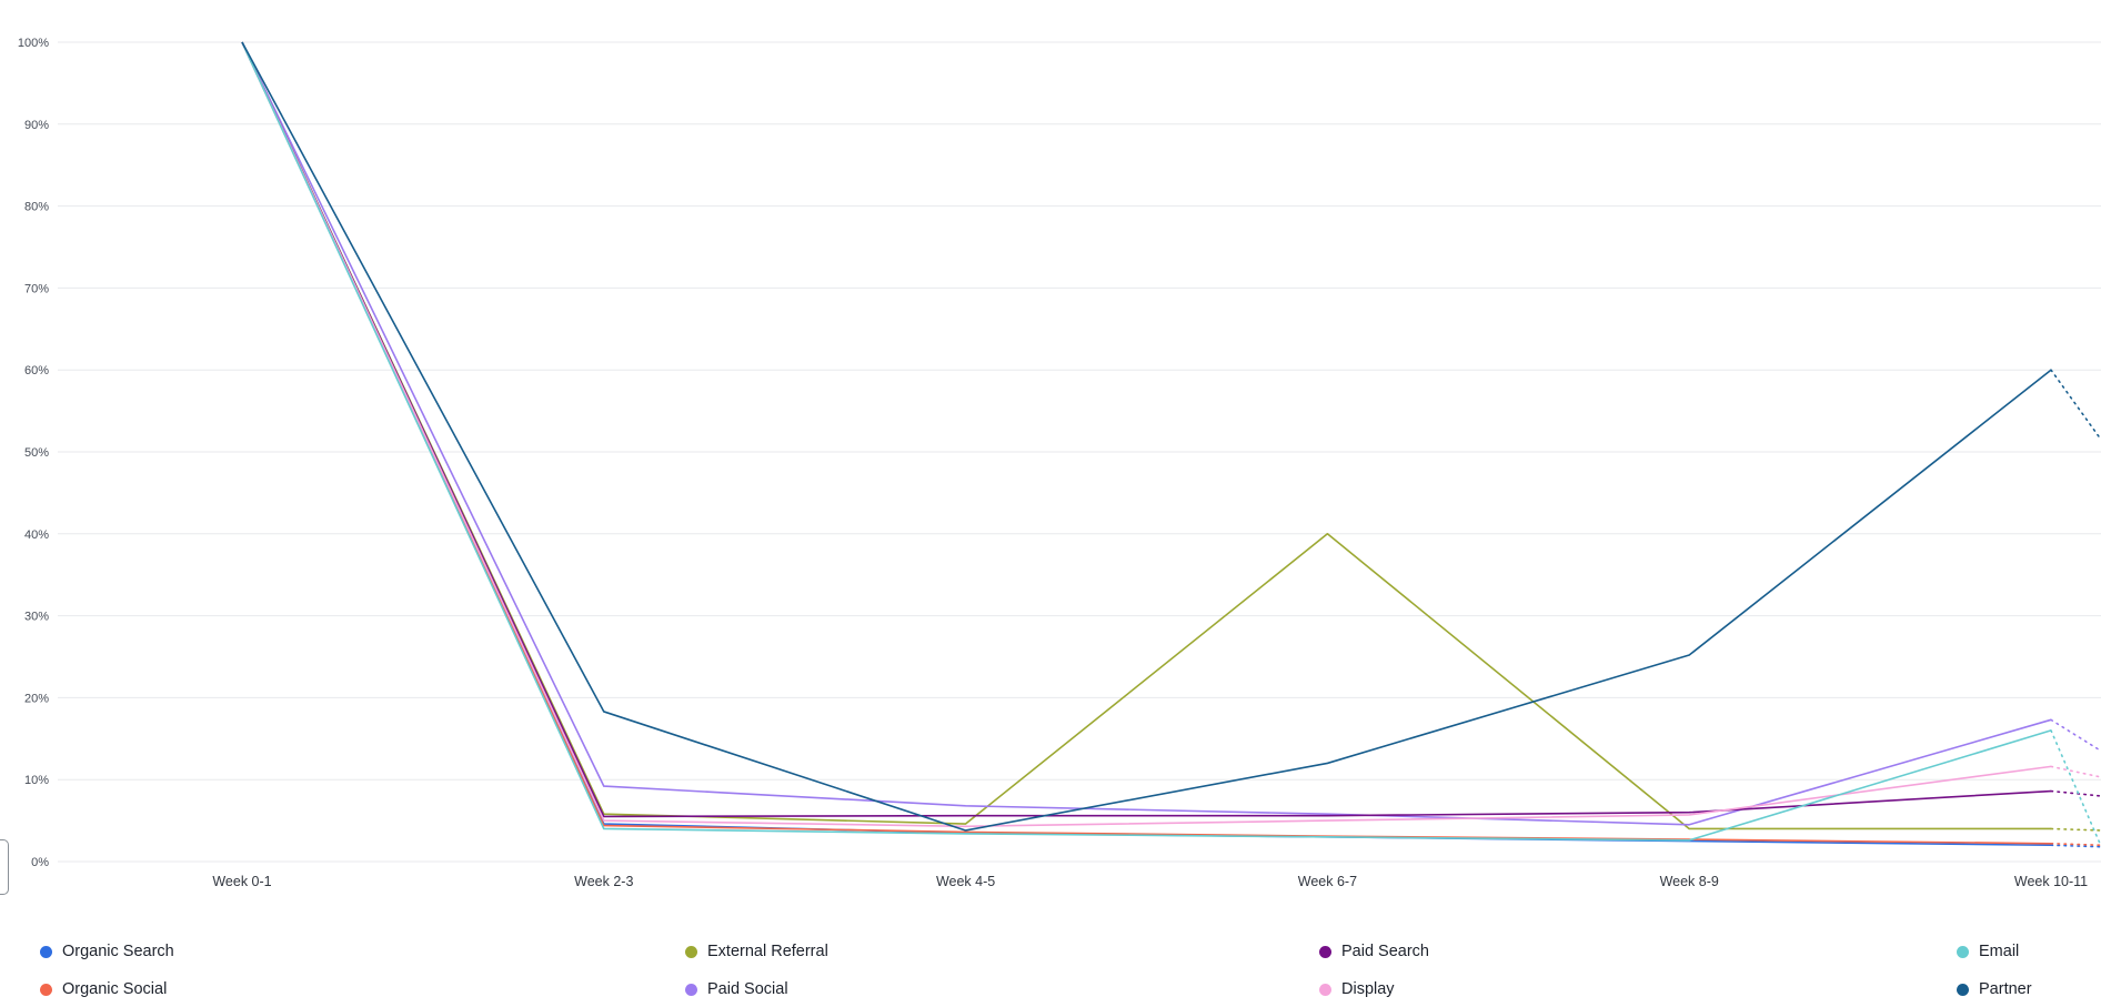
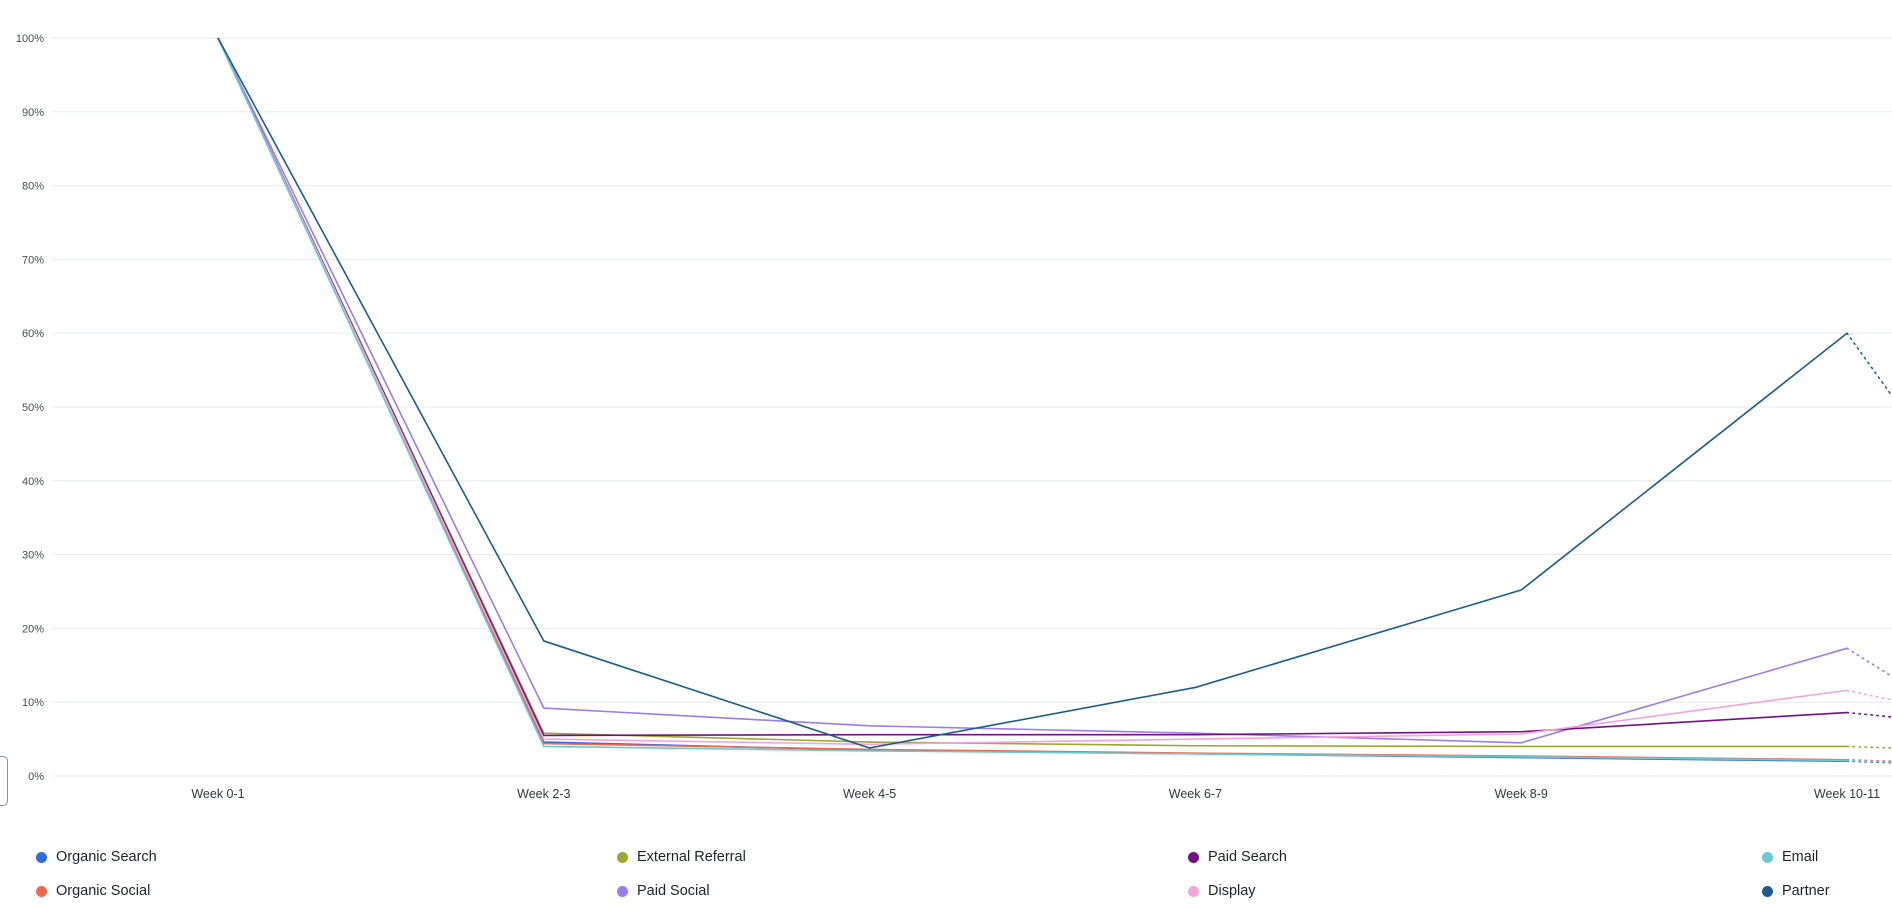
External Referral/Week 6-7: 40% -> 4%
Email/Week 10-11: 16% -> 2%
